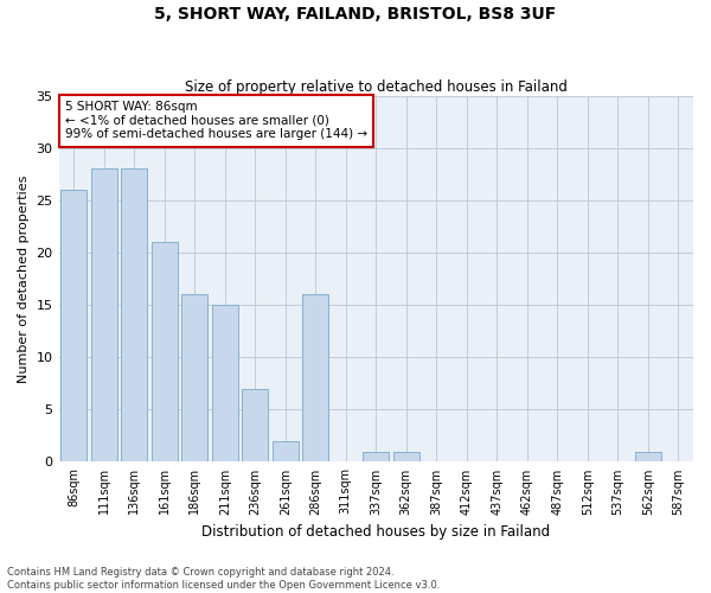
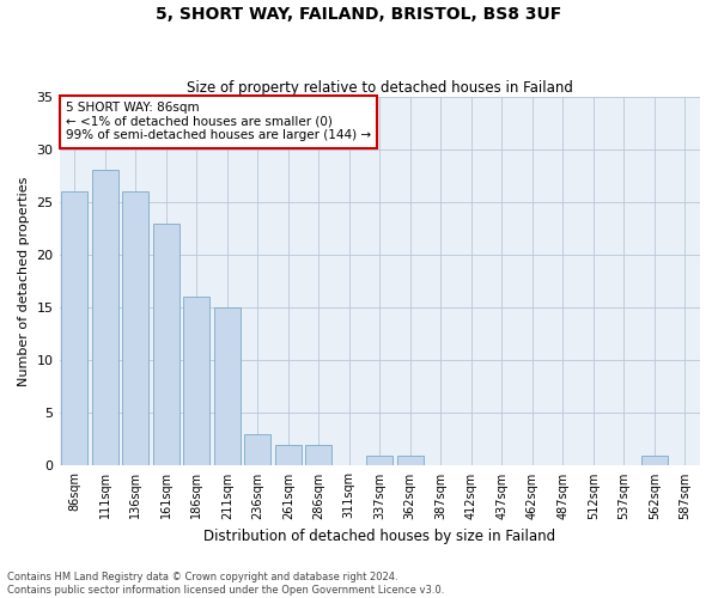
136sqm: 28 -> 26
161sqm: 21 -> 23
236sqm: 7 -> 3
286sqm: 16 -> 2
